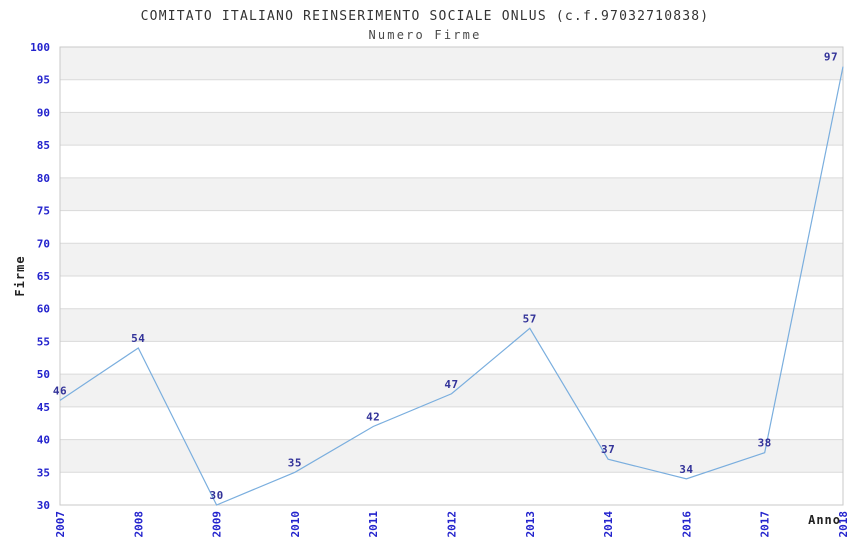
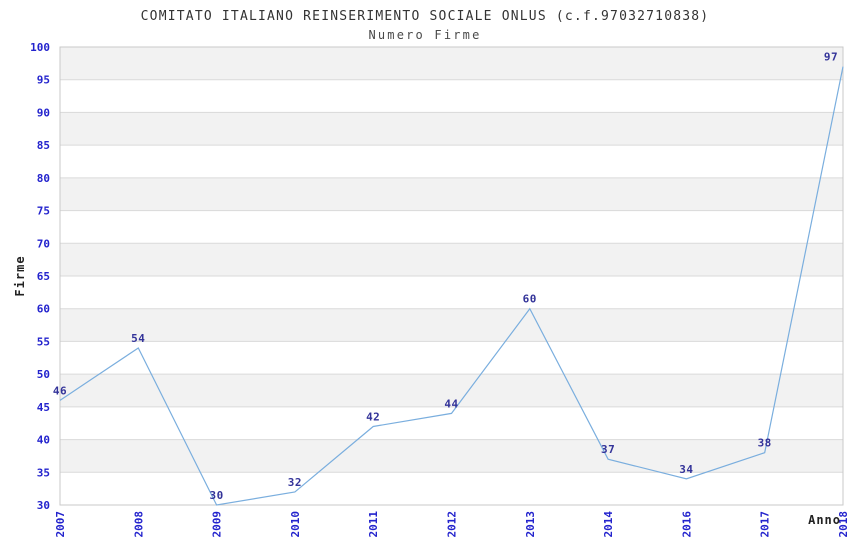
2010: 35 -> 32
2012: 47 -> 44
2013: 57 -> 60
